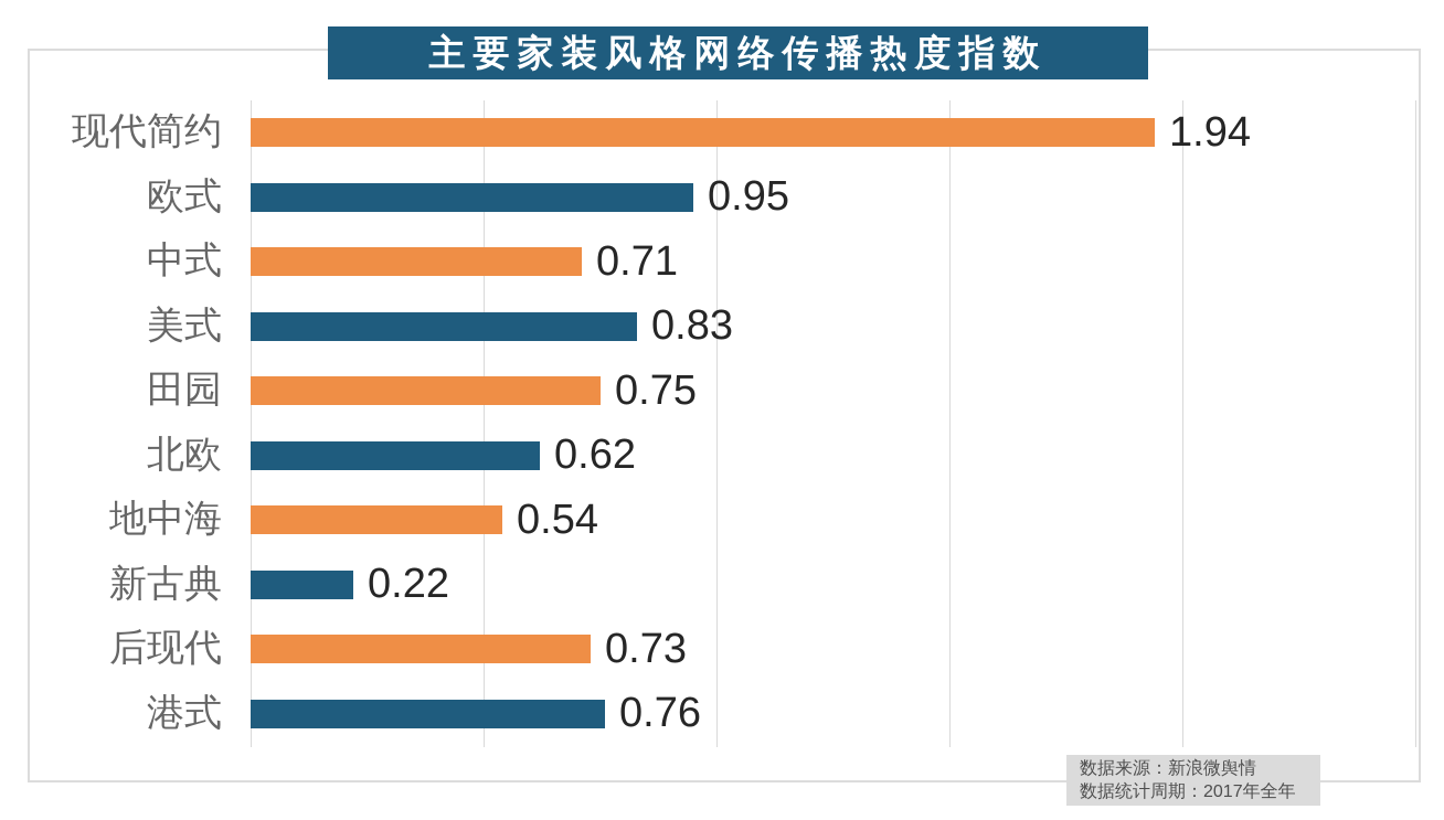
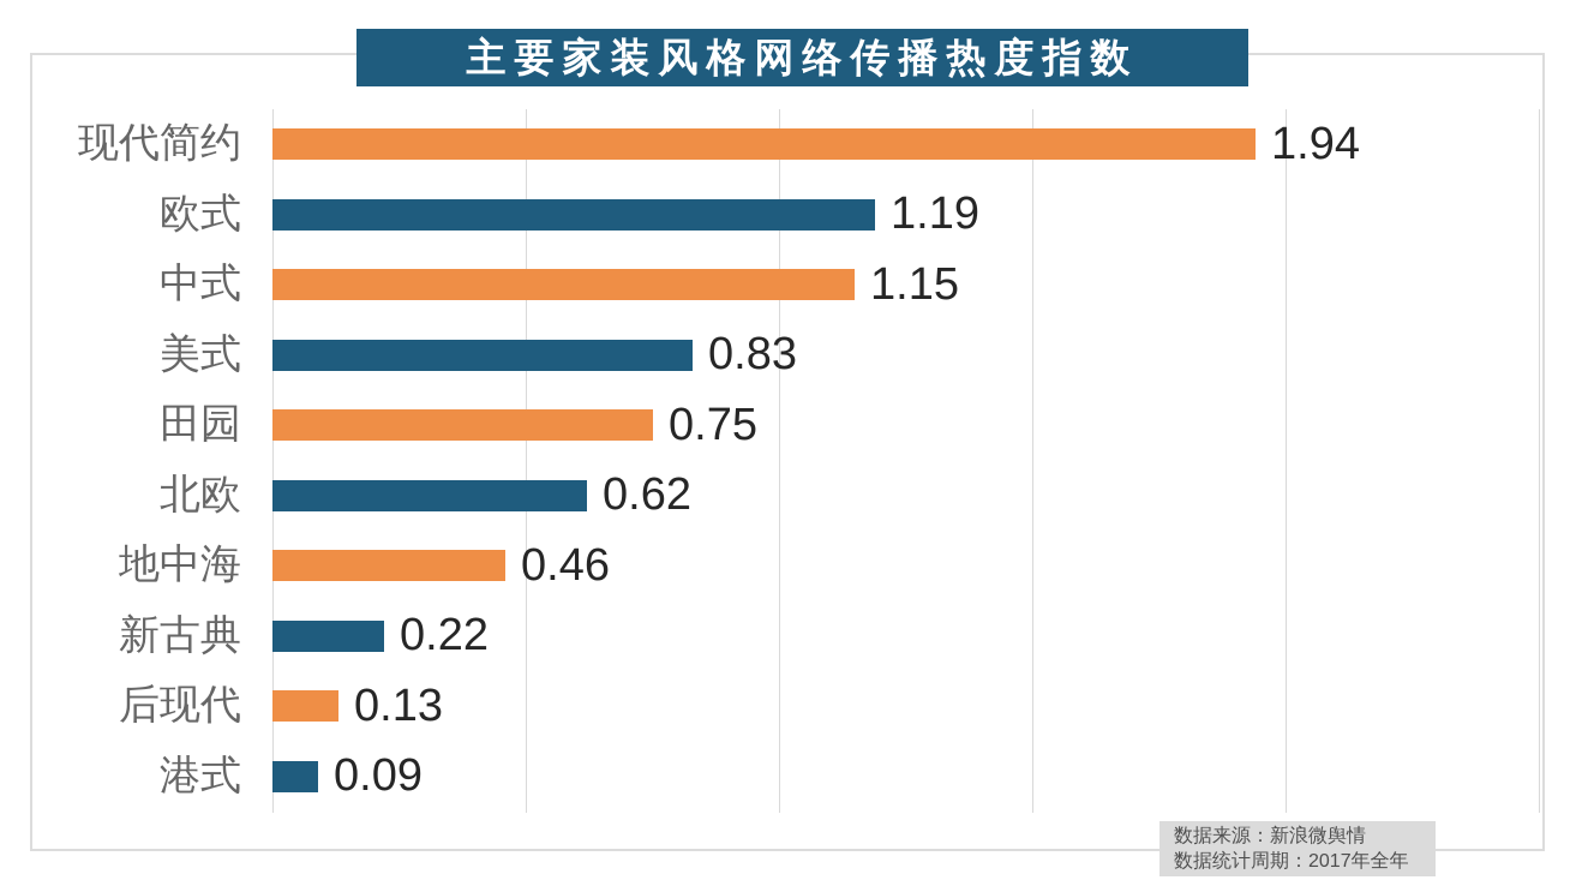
欧式: 0.95 -> 1.19
中式: 0.71 -> 1.15
地中海: 0.54 -> 0.46
后现代: 0.73 -> 0.13
港式: 0.76 -> 0.09
